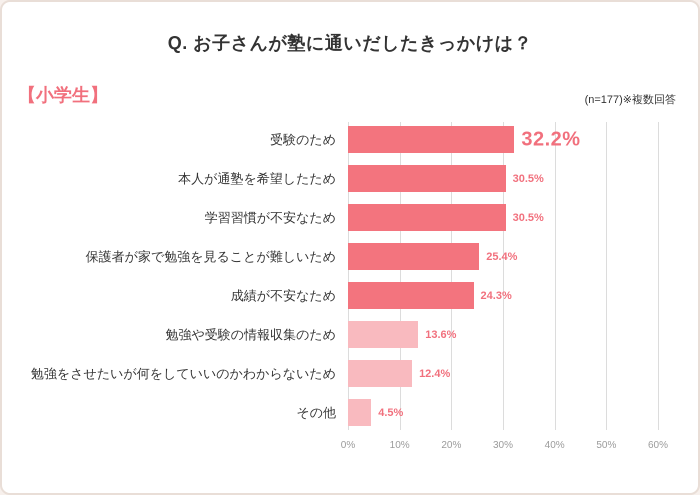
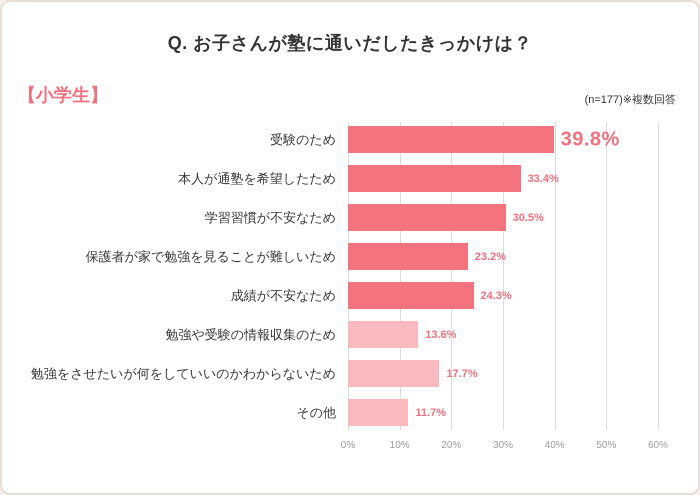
受験のため: 32.2% -> 39.8%
本人が通塾を希望したため: 30.5% -> 33.4%
保護者が家で勉強を見ることが難しいため: 25.4% -> 23.2%
勉強をさせたいが何をしていいのかわからないため: 12.4% -> 17.7%
その他: 4.5% -> 11.7%
